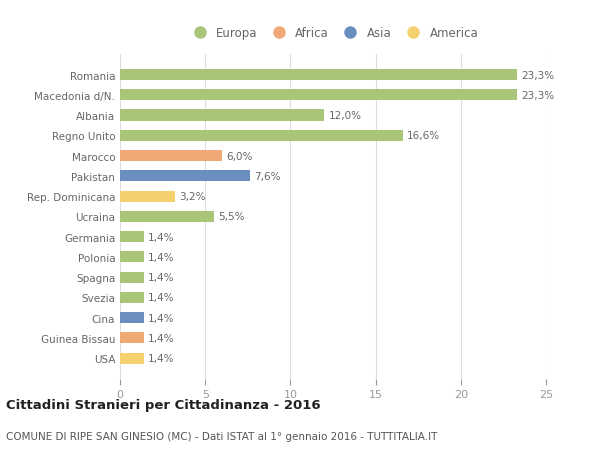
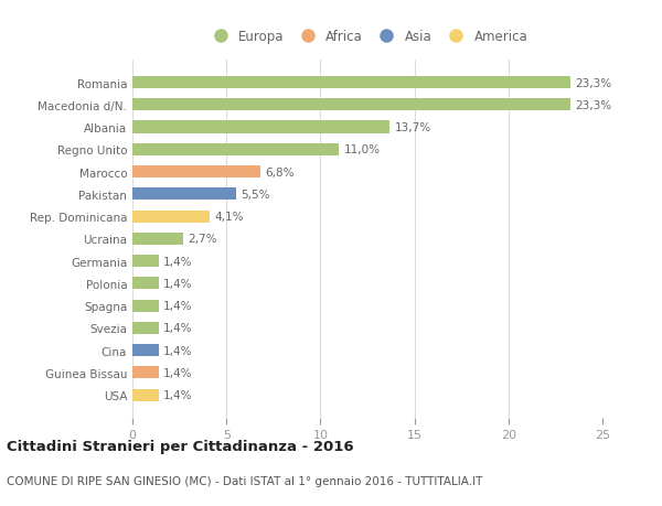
Albania: 12,0% -> 13,7%
Regno Unito: 16,6% -> 11,0%
Marocco: 6,0% -> 6,8%
Pakistan: 7,6% -> 5,5%
Rep. Dominicana: 3,2% -> 4,1%
Ucraina: 5,5% -> 2,7%
